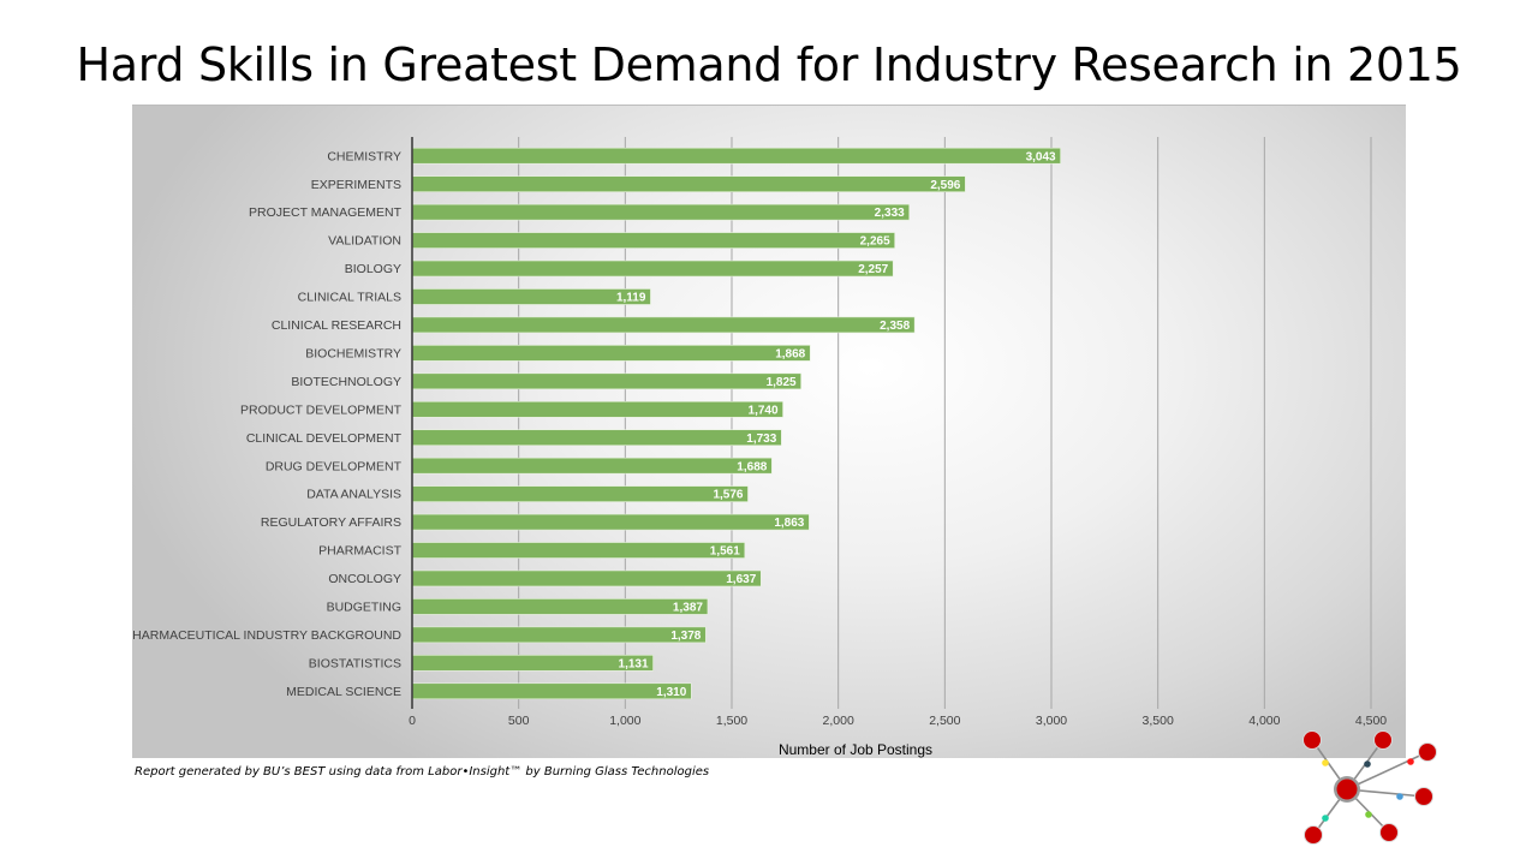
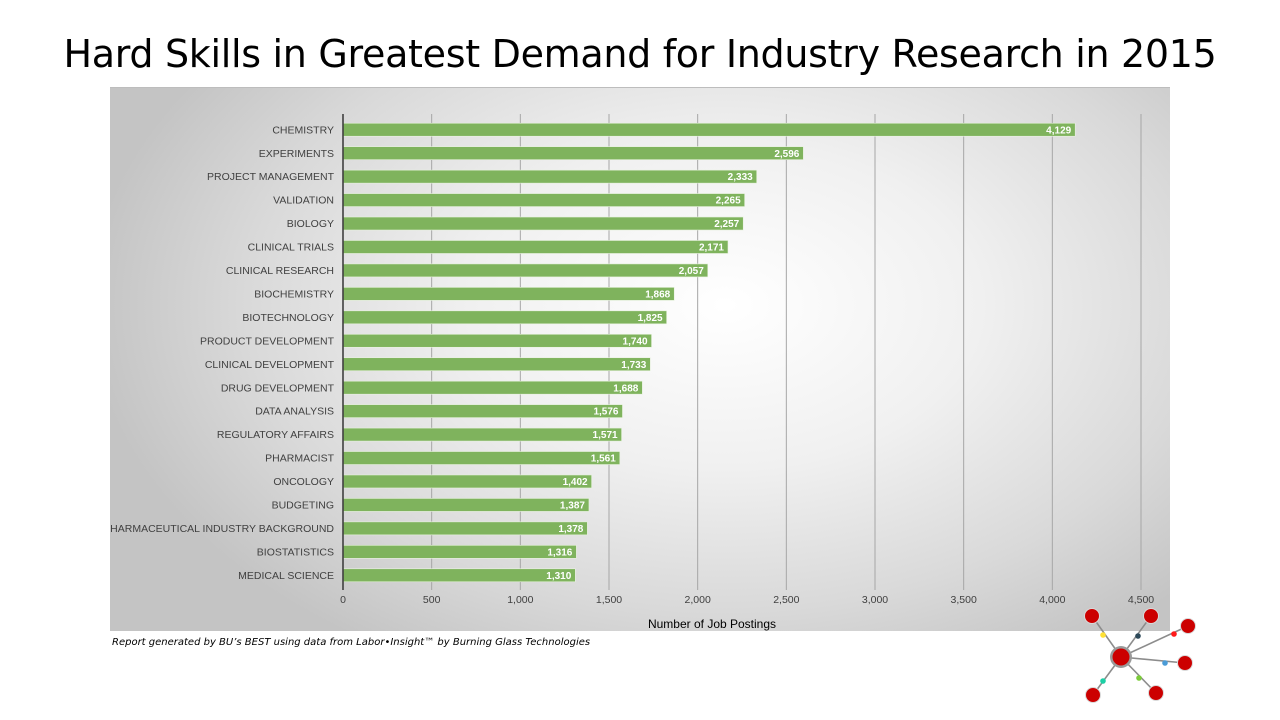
CHEMISTRY: 3,043 -> 4,129
CLINICAL TRIALS: 1,119 -> 2,171
CLINICAL RESEARCH: 2,358 -> 2,057
REGULATORY AFFAIRS: 1,863 -> 1,571
ONCOLOGY: 1,637 -> 1,402
BIOSTATISTICS: 1,131 -> 1,316
